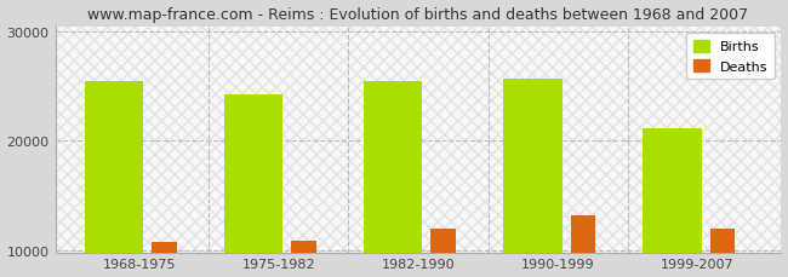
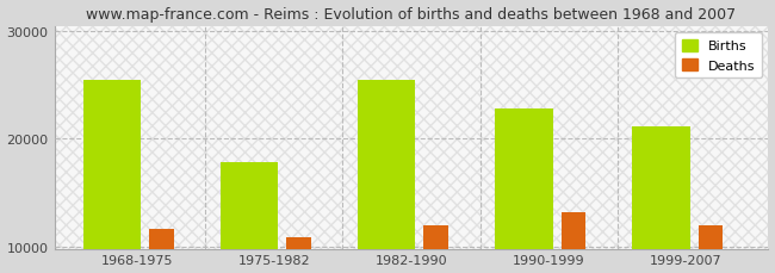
Deaths/1968-1975: 10700 -> 11600
Births/1975-1982: 24200 -> 17800
Births/1990-1999: 25700 -> 22800
